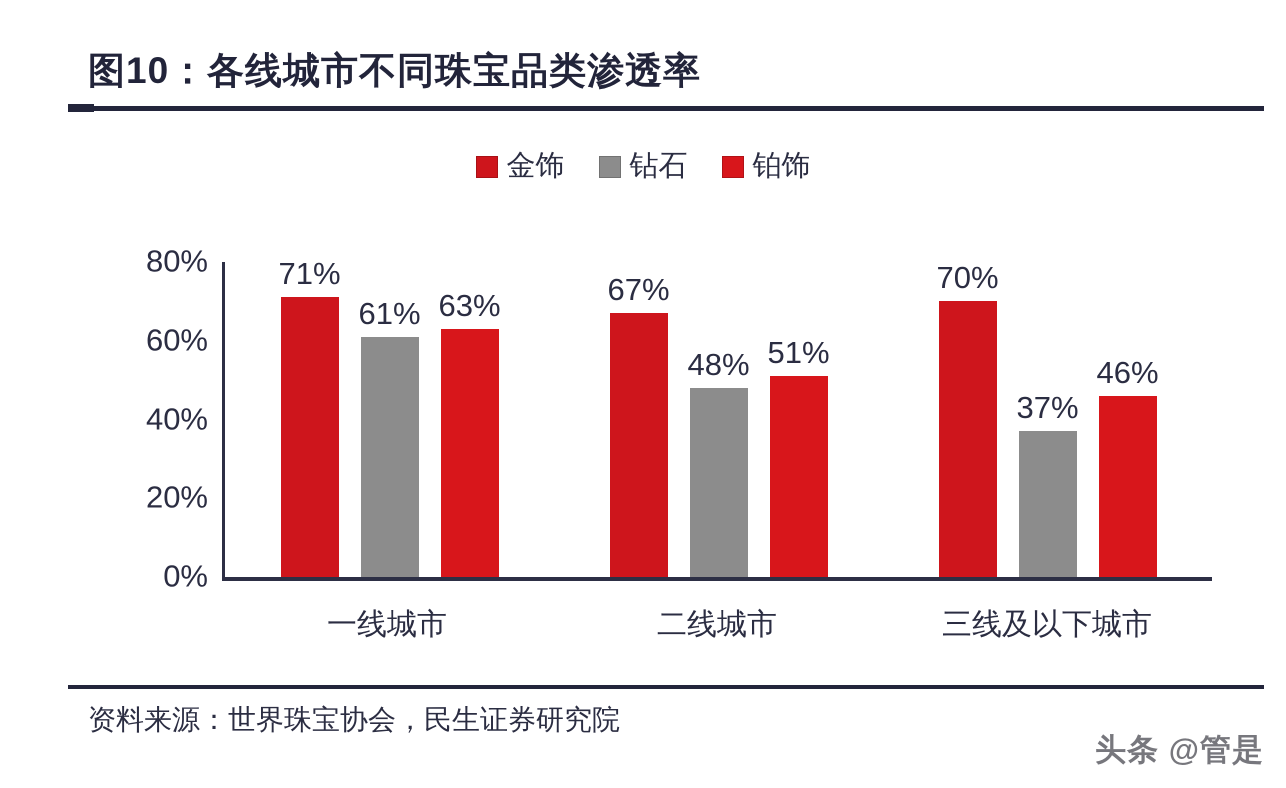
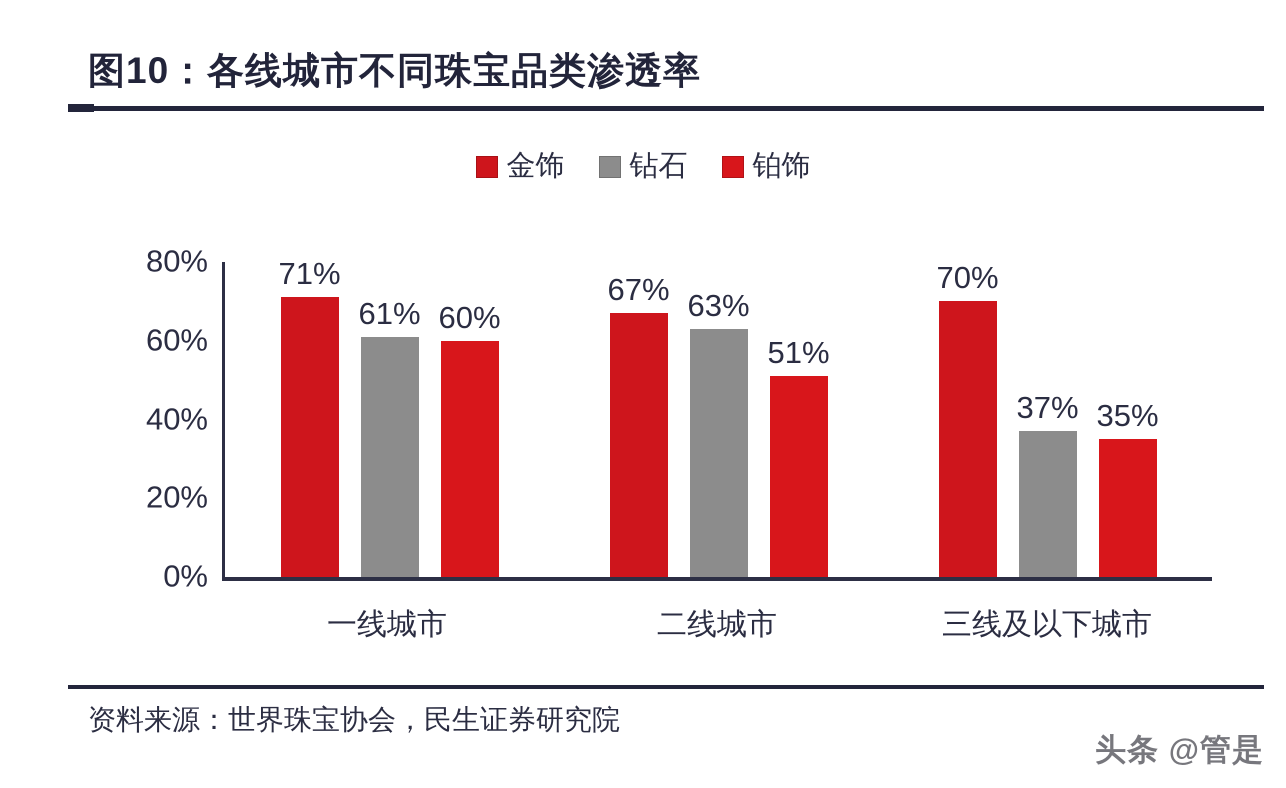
铂饰/一线城市: 63% -> 60%
钻石/二线城市: 48% -> 63%
铂饰/三线及以下城市: 46% -> 35%
